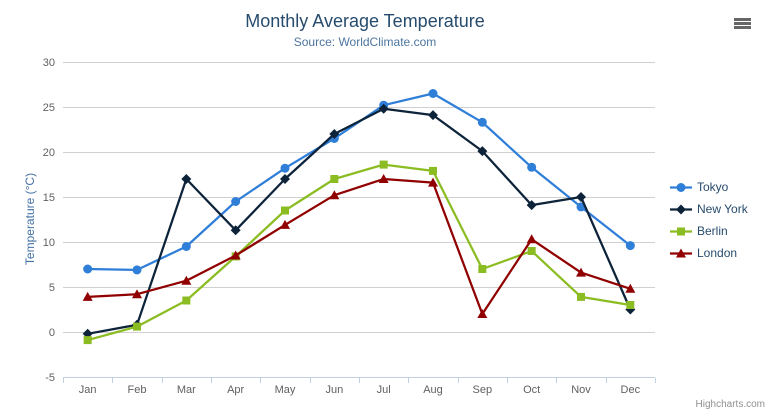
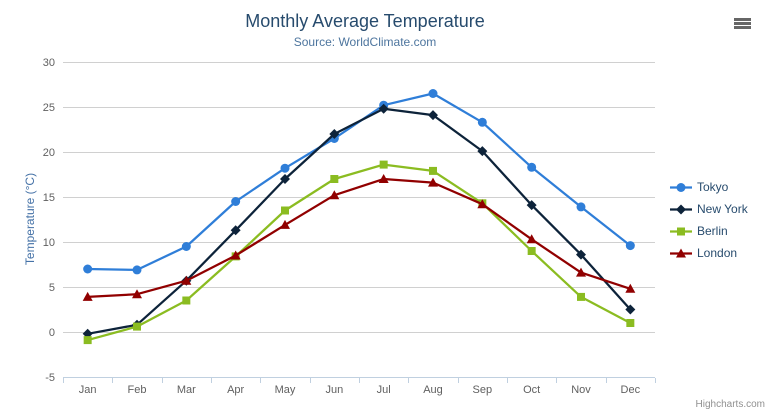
New York/Mar: 17 -> 6
Berlin/Sep: 7 -> 14
London/Sep: 2 -> 14
New York/Nov: 15 -> 9
Berlin/Dec: 3 -> 1
